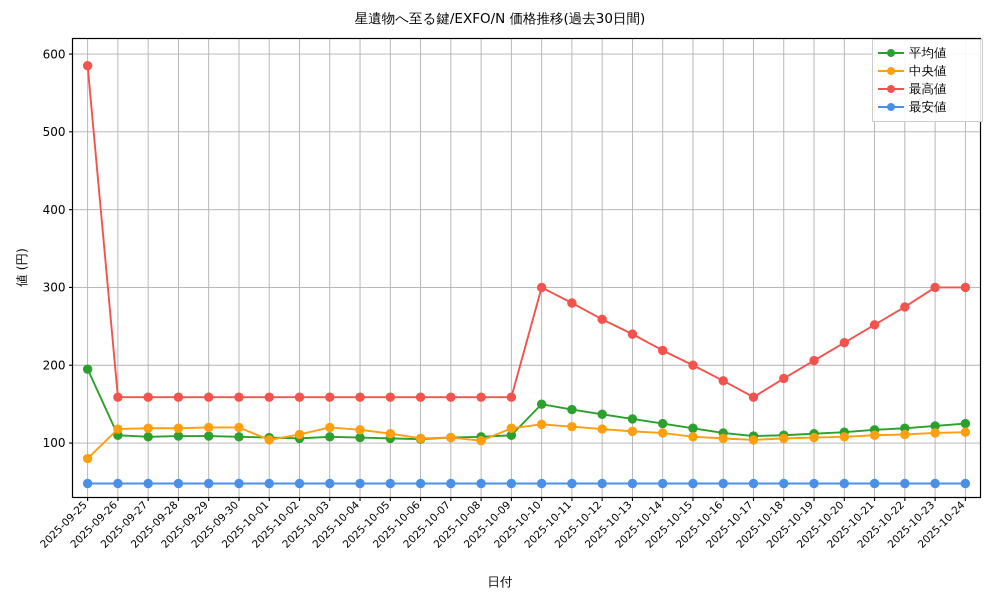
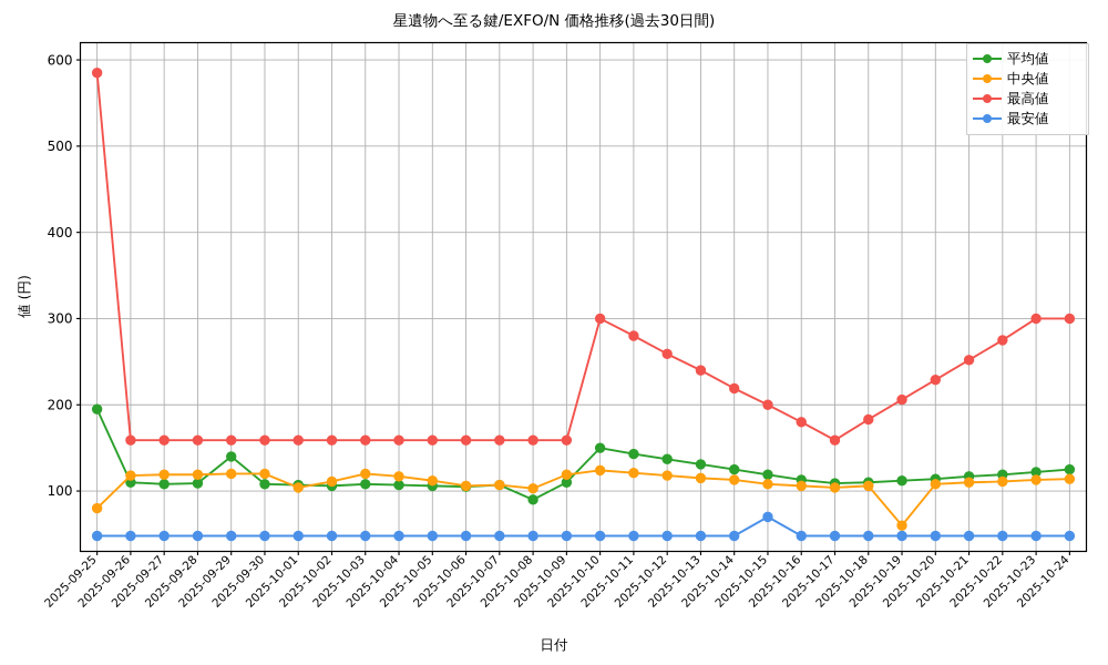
平均値/2025-09-29: 110 -> 140
平均値/2025-10-08: 110 -> 90
最安値/2025-10-15: 50 -> 70
中央値/2025-10-19: 110 -> 60
